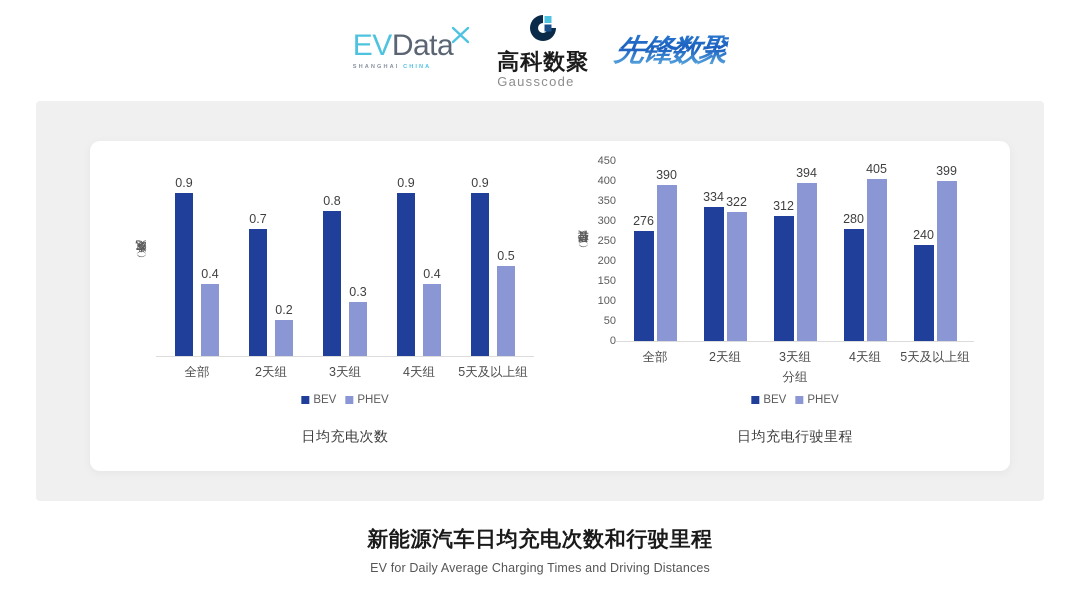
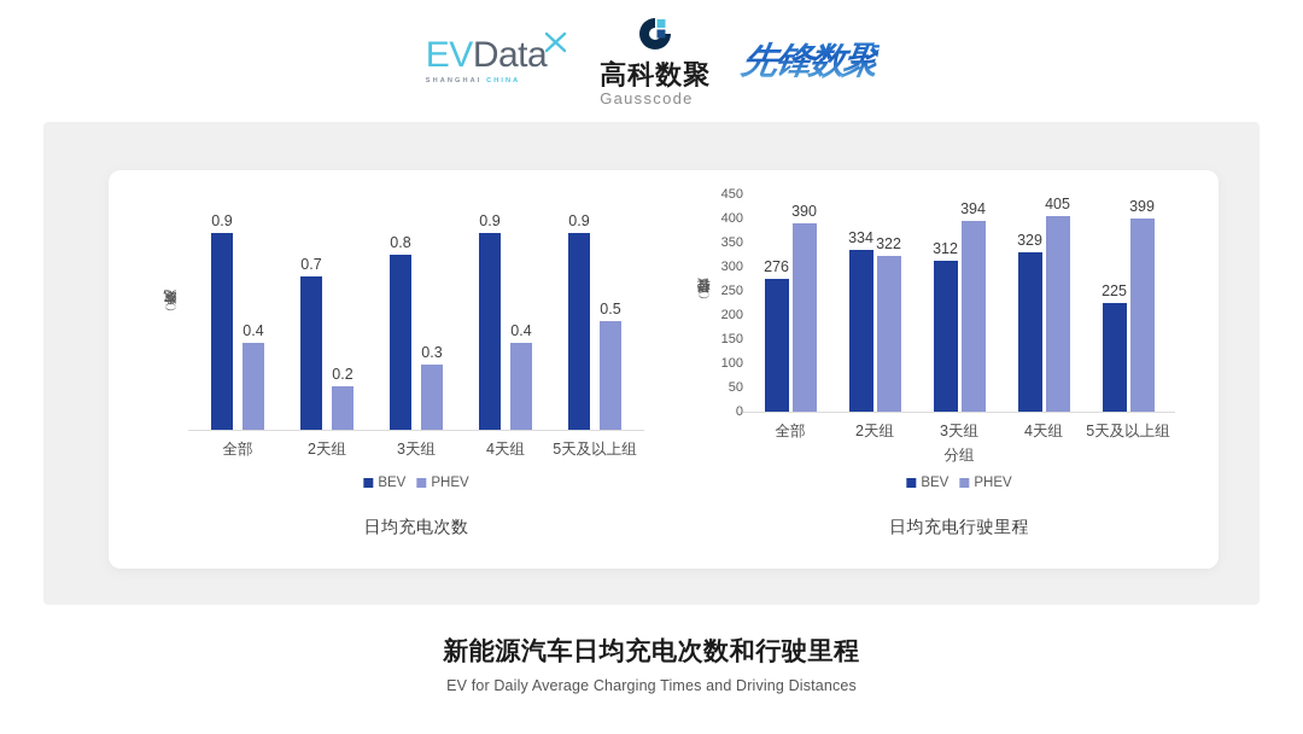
日均充电行驶里程/BEV/4天组: 280 -> 329
日均充电行驶里程/BEV/5天及以上组: 240 -> 225
